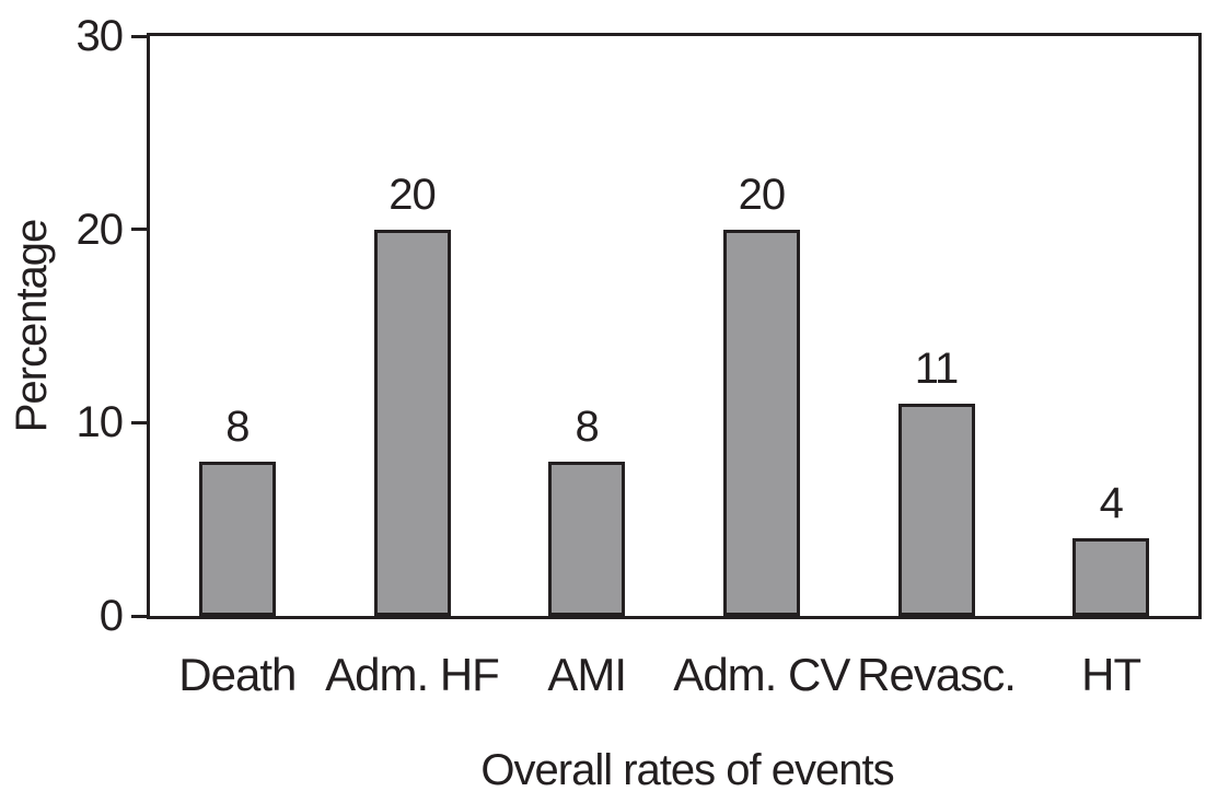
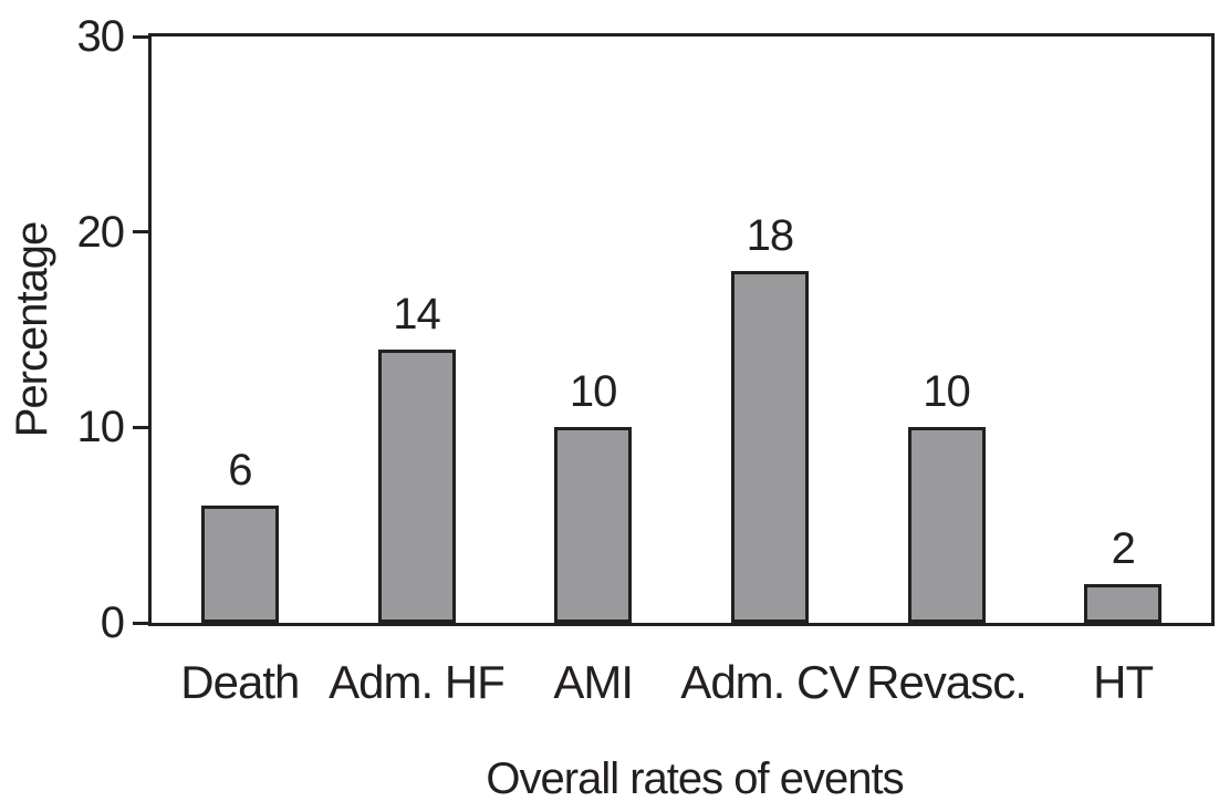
Death: 8 -> 6
Adm. HF: 20 -> 14
AMI: 8 -> 10
Adm. CV: 20 -> 18
Revasc.: 11 -> 10
HT: 4 -> 2
